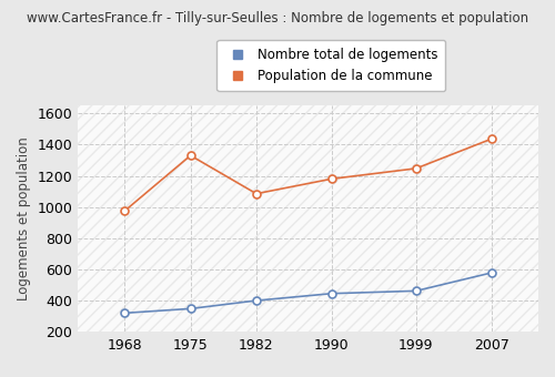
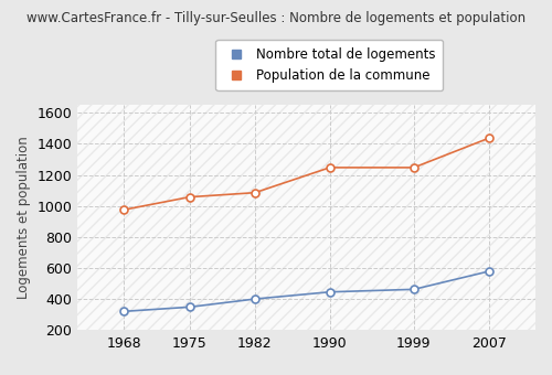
Population de la commune/1975: 1330 -> 1060
Population de la commune/1990: 1180 -> 1250
